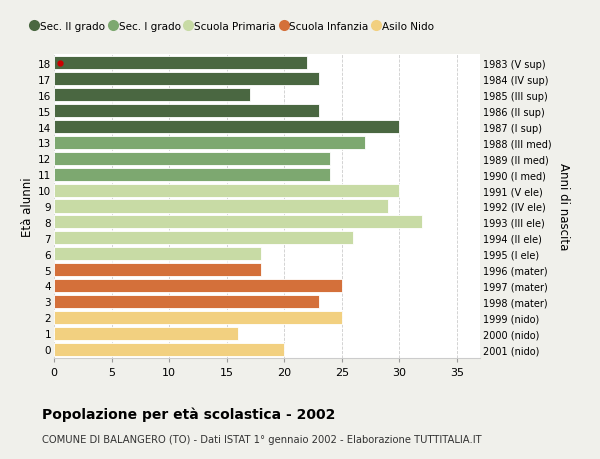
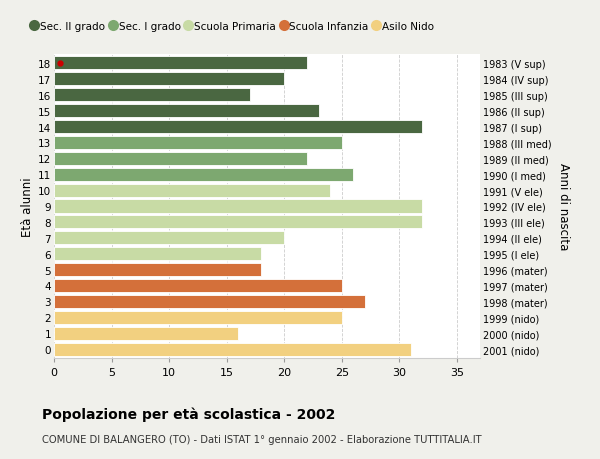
17: 23 -> 20
14: 30 -> 32
13: 27 -> 25
12: 24 -> 22
11: 24 -> 26
10: 30 -> 24
9: 29 -> 32
7: 26 -> 20
3: 23 -> 27
0: 20 -> 31
